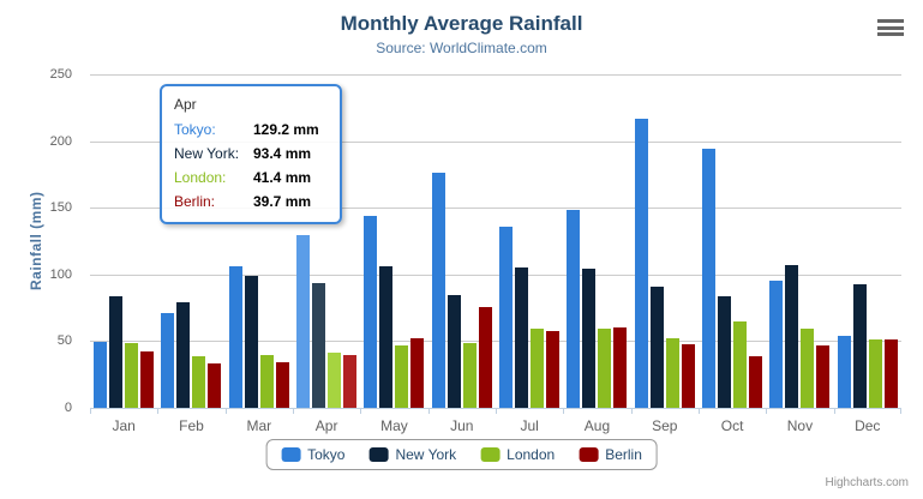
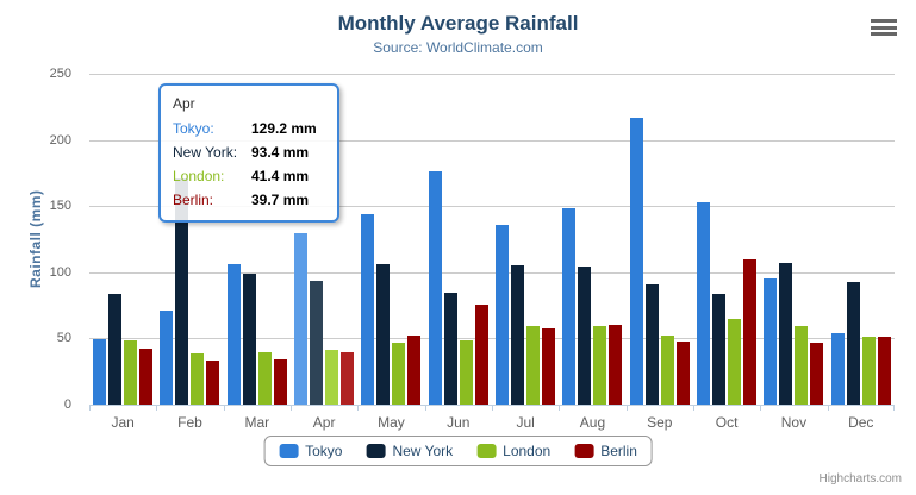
New York/Feb: 79 -> 171
Tokyo/Oct: 194 -> 153
Berlin/Oct: 39 -> 110
